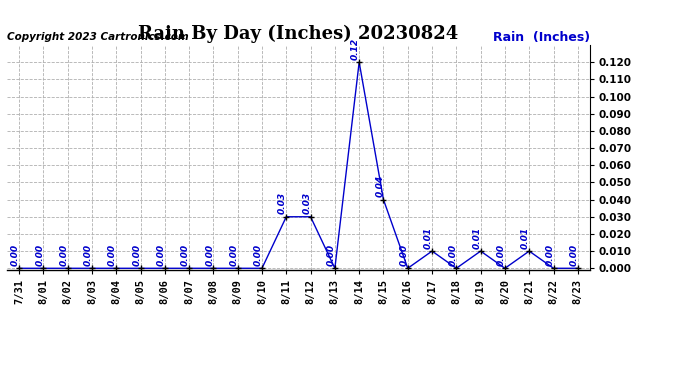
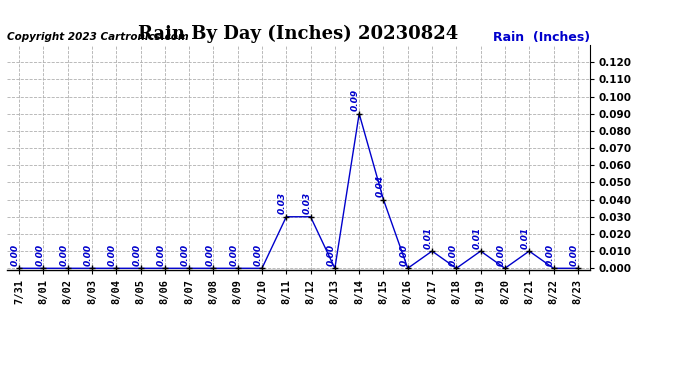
8/14: 0.12 -> 0.09
